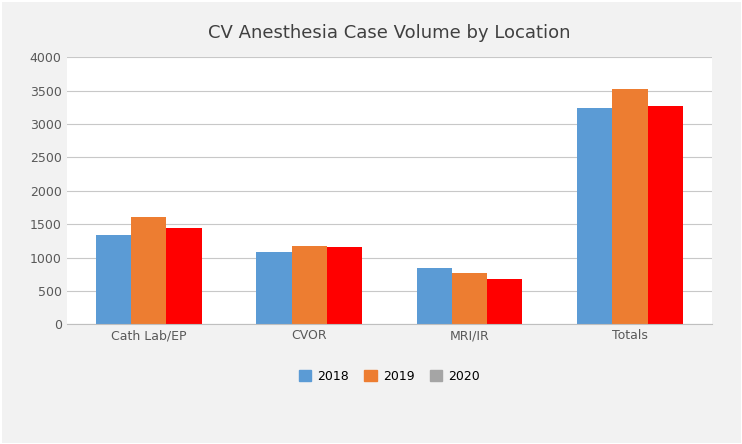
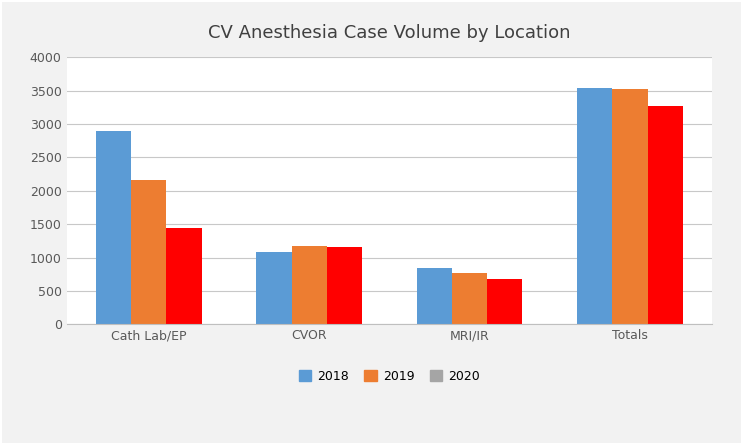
2018/Cath Lab/EP: 1340 -> 2900
2019/Cath Lab/EP: 1600 -> 2160
2018/Totals: 3240 -> 3540
